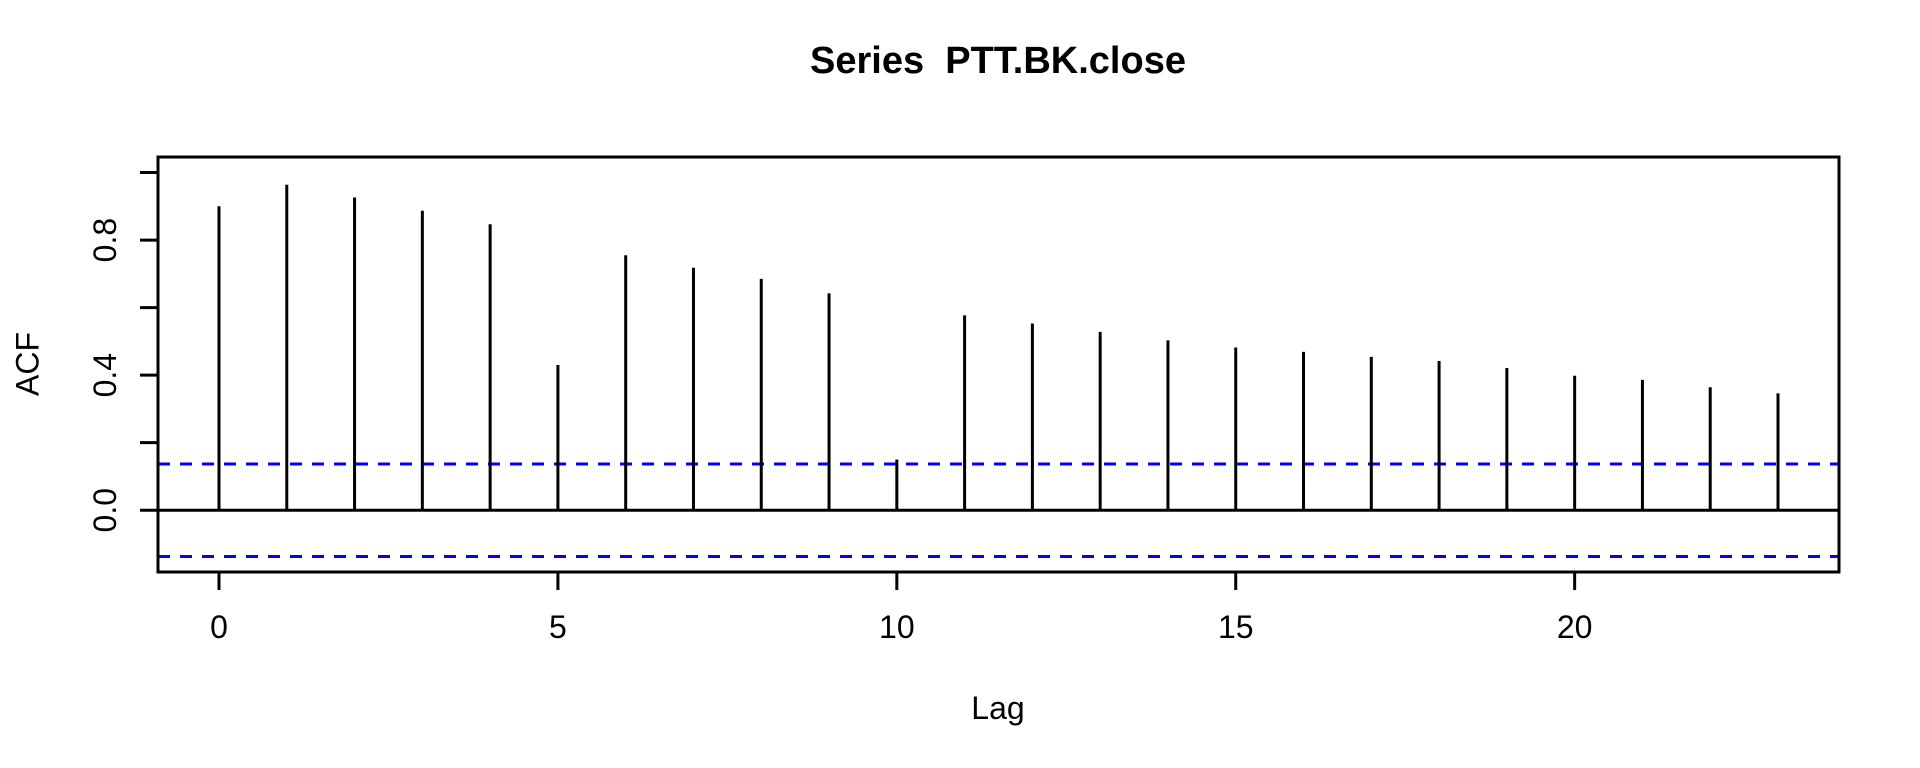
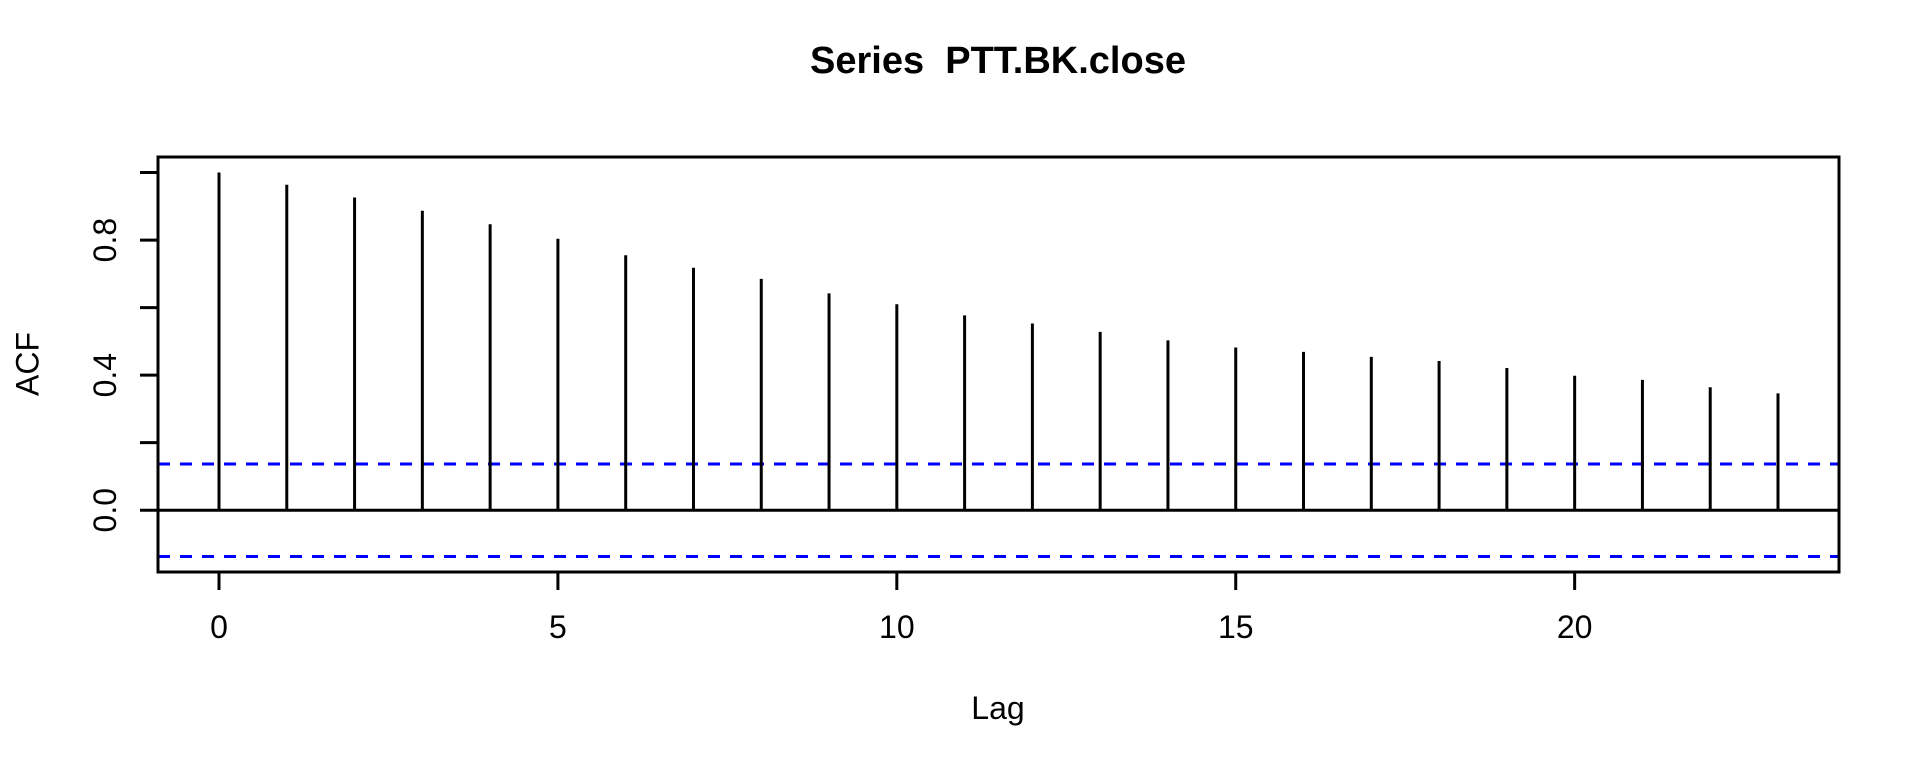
0: 0.90 -> 1.00
5: 0.43 -> 0.80
10: 0.15 -> 0.61
